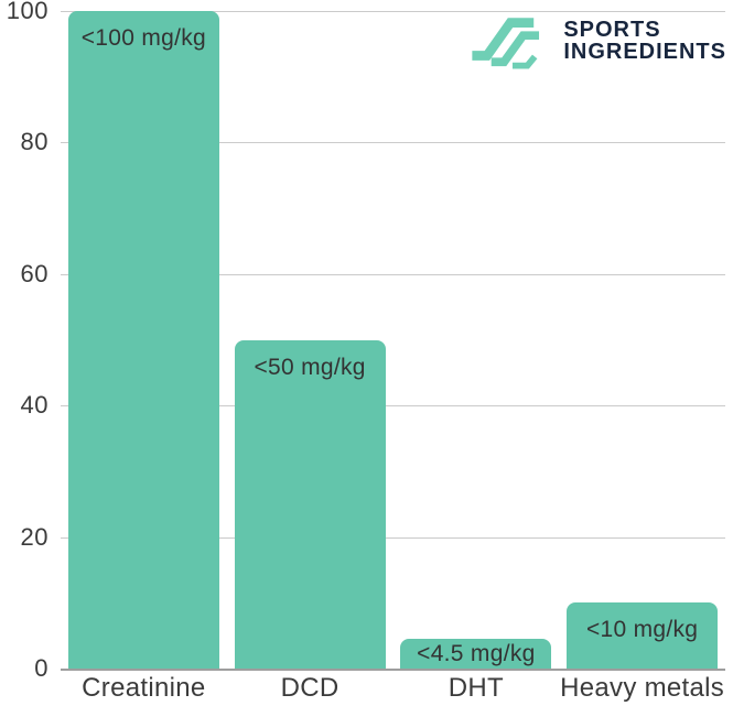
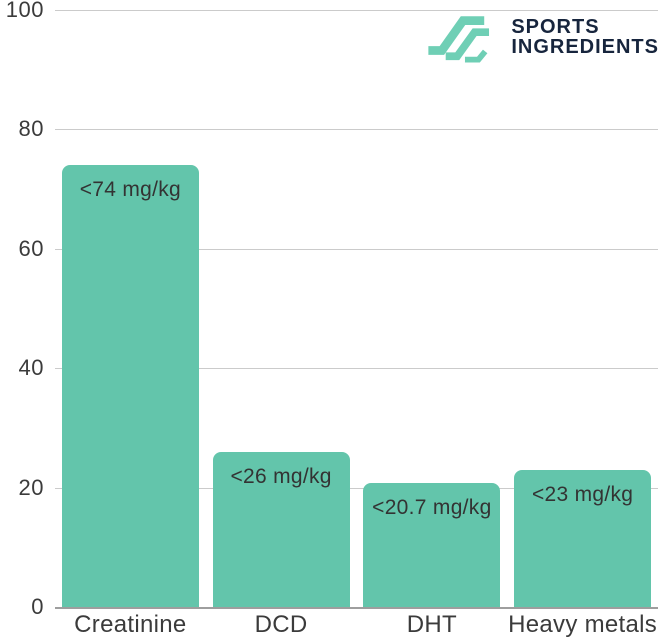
Creatinine: 100 -> 74
DCD: 50 -> 26
DHT: 4.5 -> 20.7
Heavy metals: 10 -> 23
